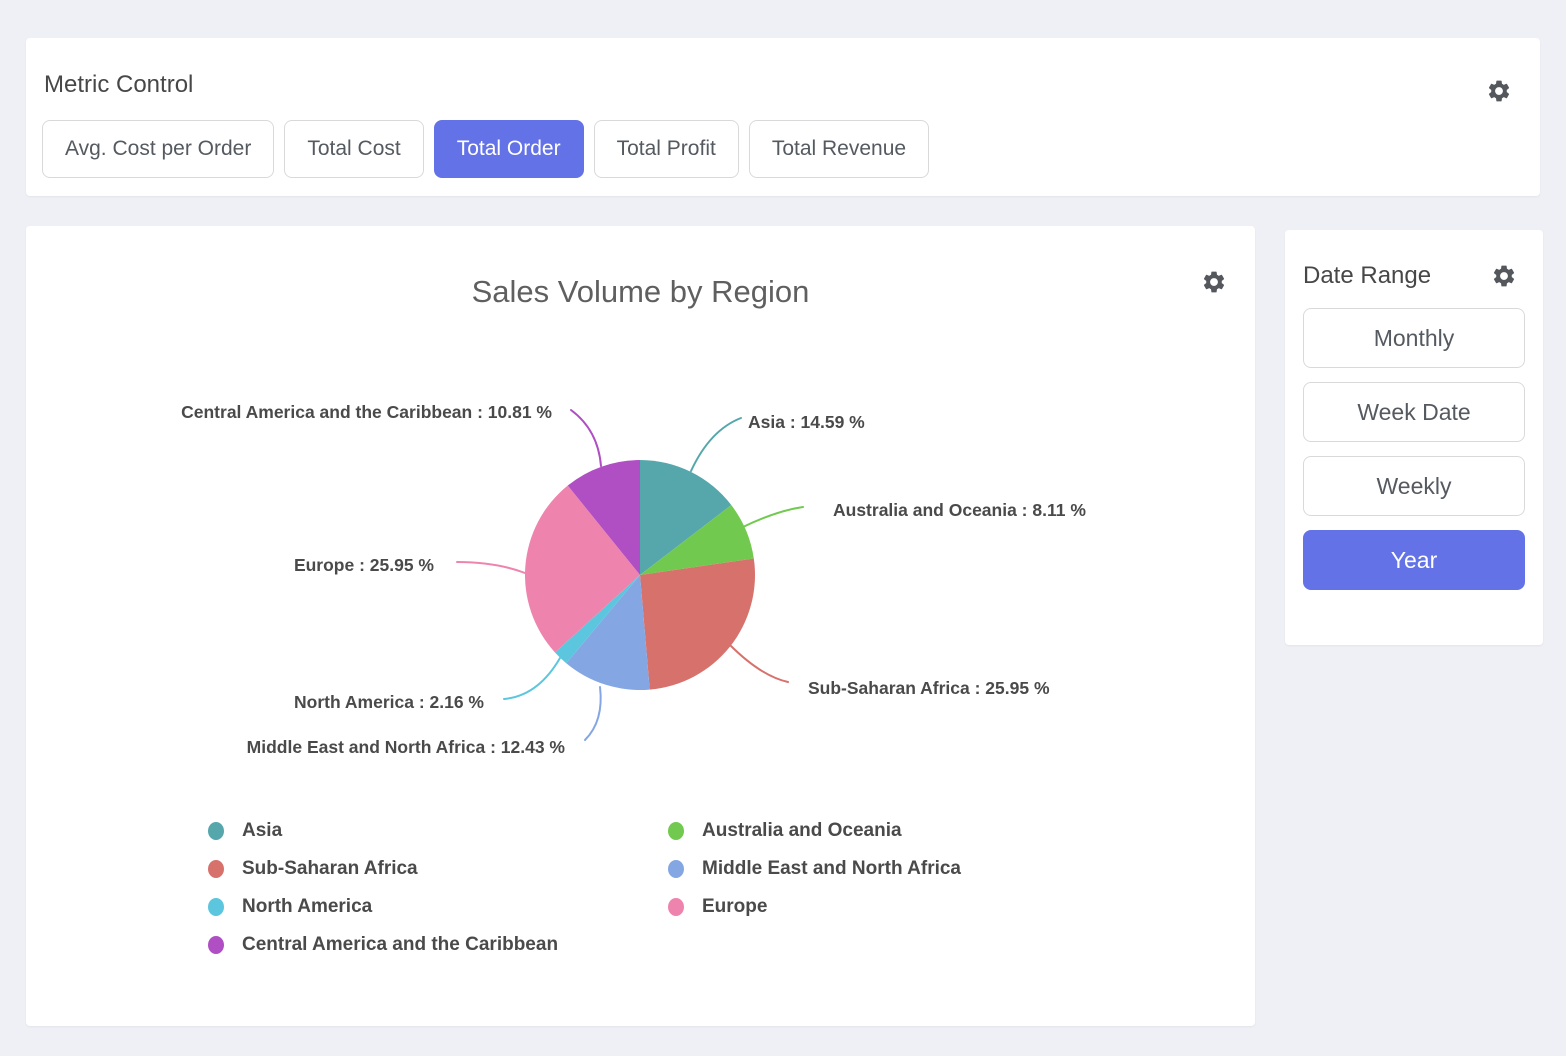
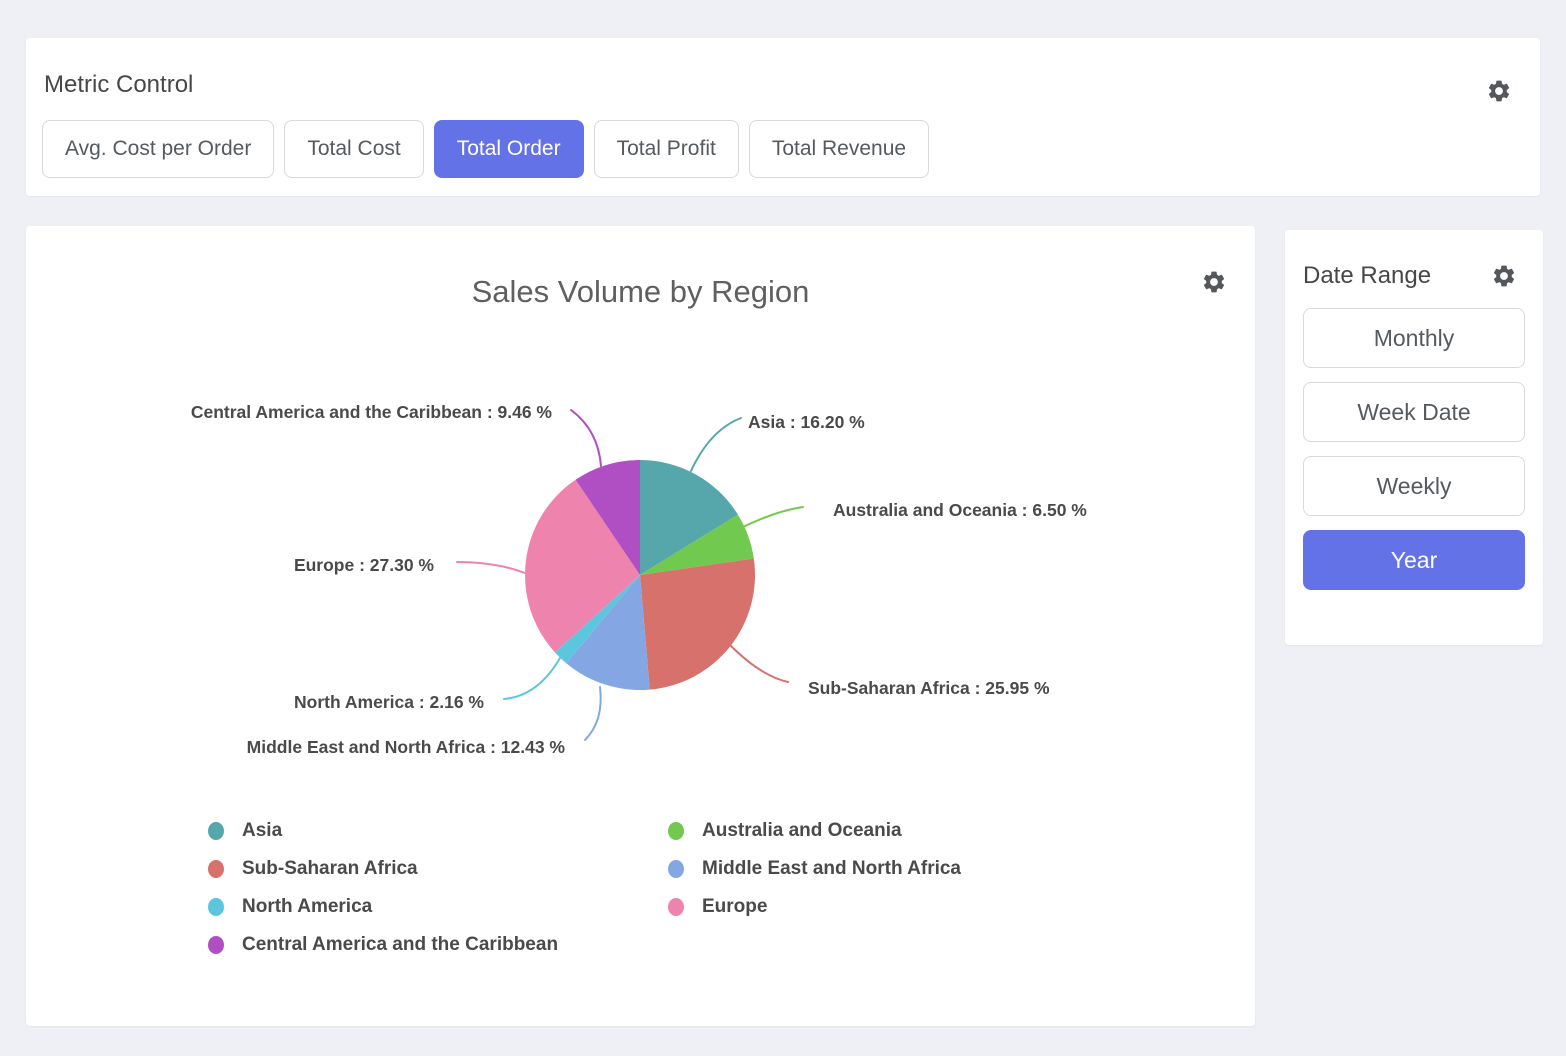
Asia: 14.59 -> 16.20
Australia and Oceania: 8.11 -> 6.50
Europe: 25.95 -> 27.30
Central America and the Caribbean: 10.81 -> 9.46
